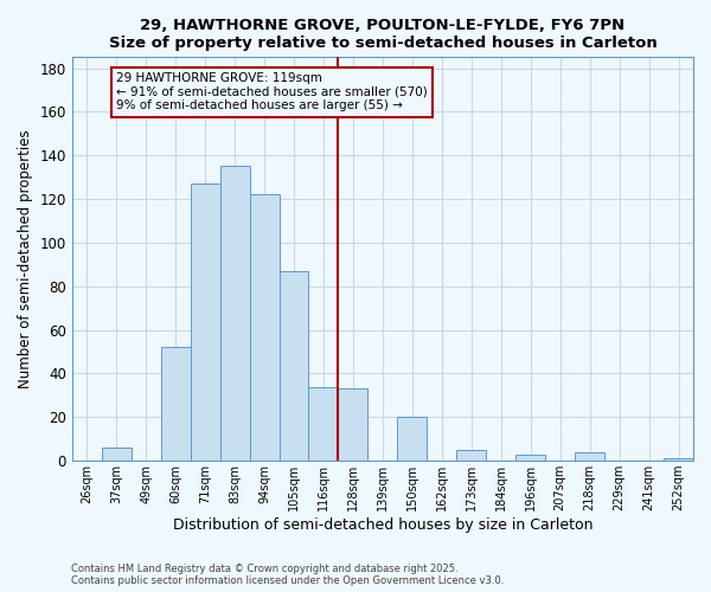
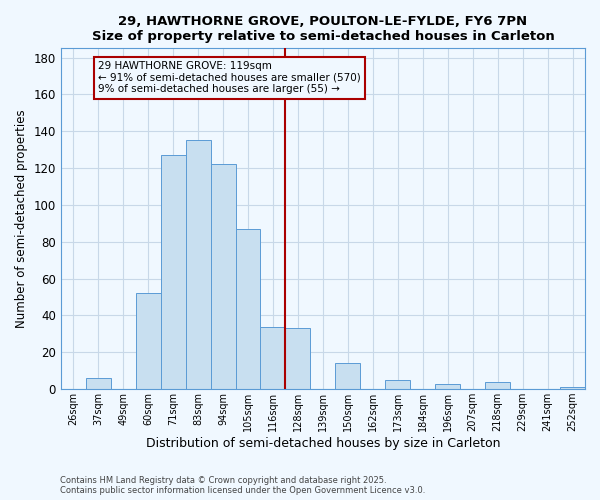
150sqm: 20 -> 14
